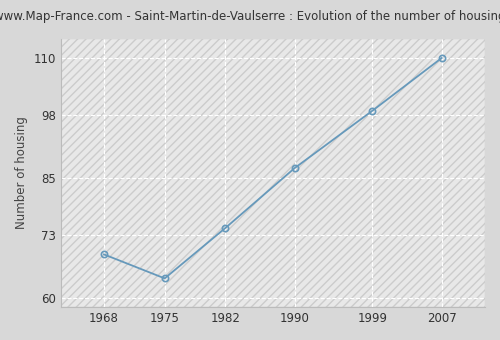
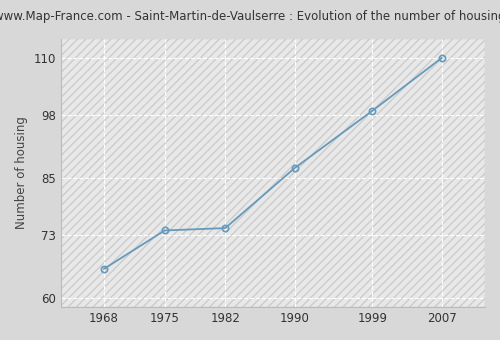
1968: 69.0 -> 66.0
1975: 64.0 -> 74.0
